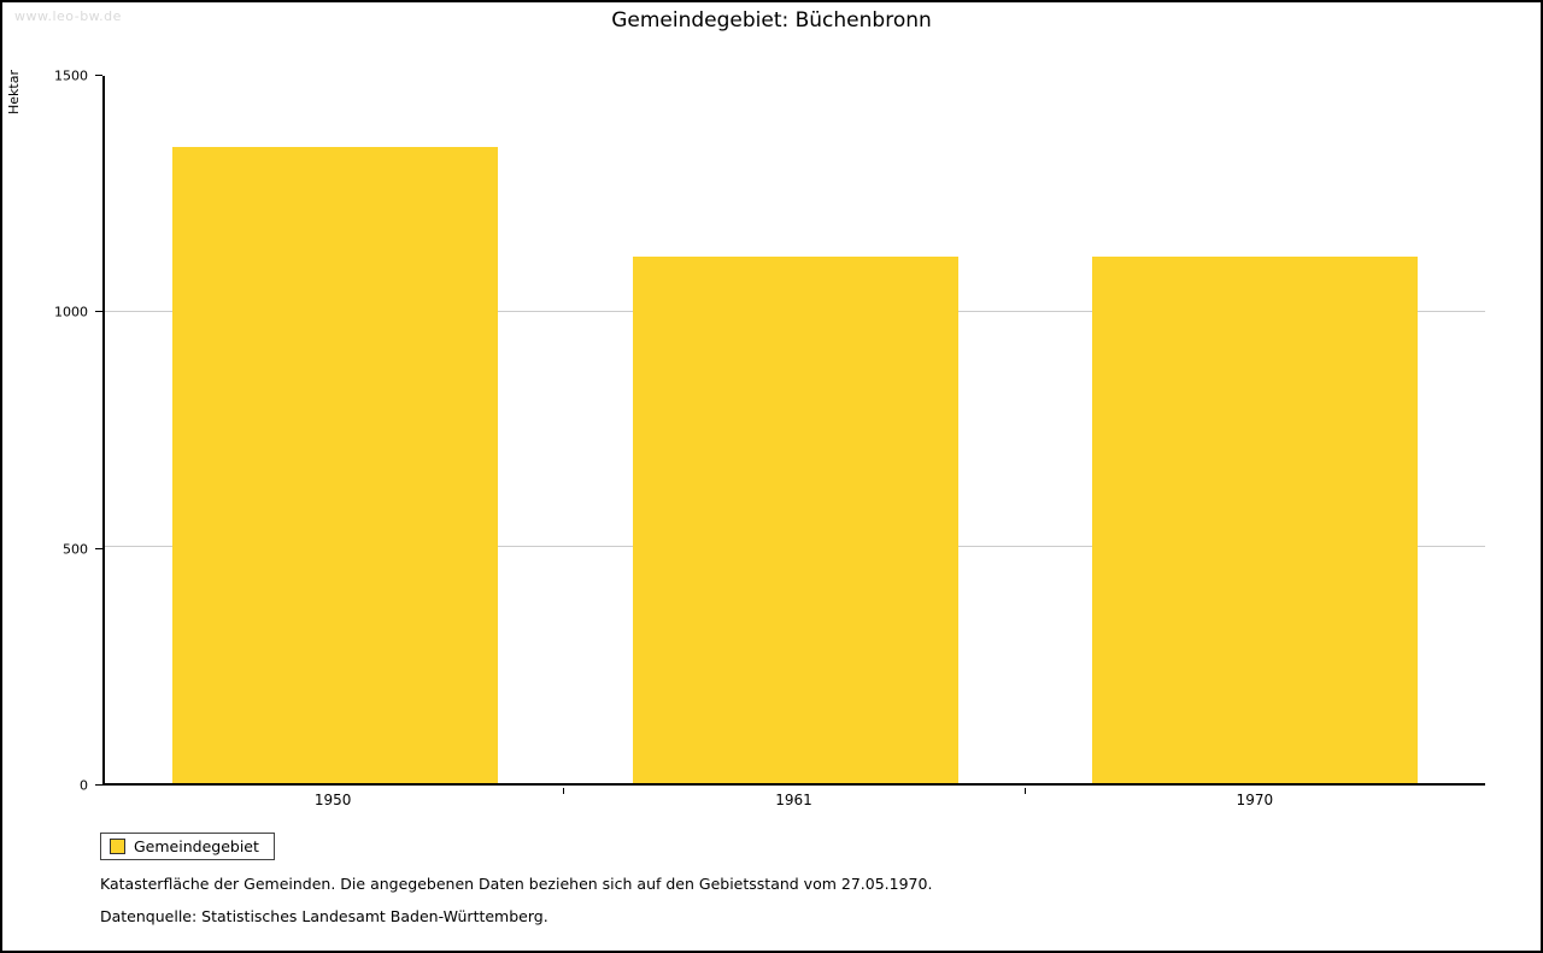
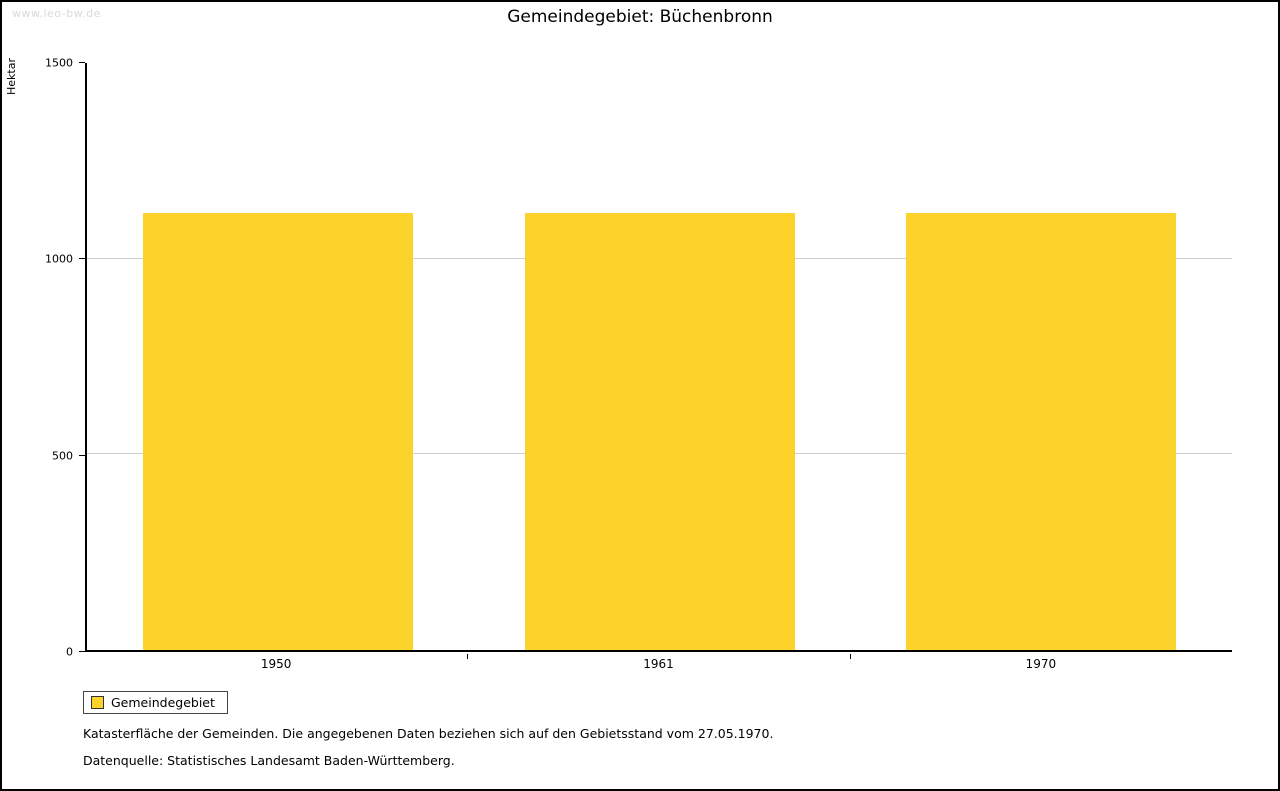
1950: 1350 -> 1120
